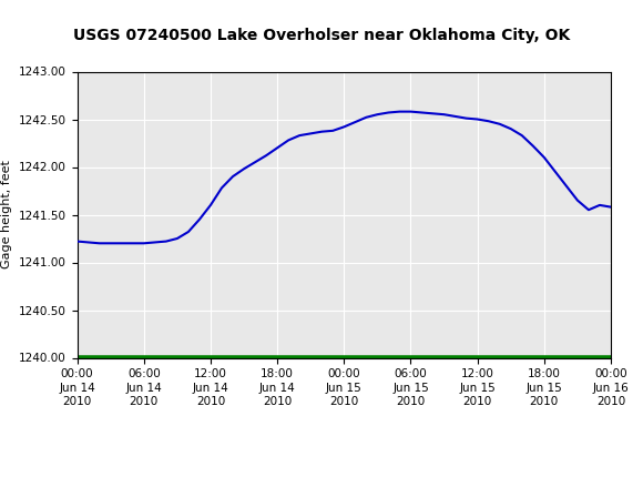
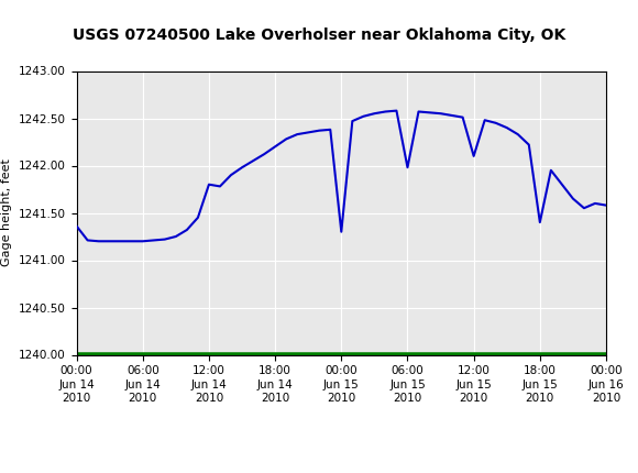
00:00 Jun 14 2010: 1241.22 -> 1241.36
12:00 Jun 14 2010: 1241.60 -> 1241.80
00:00 Jun 15 2010: 1242.42 -> 1241.30
06:00 Jun 15 2010: 1242.58 -> 1241.98
12:00 Jun 15 2010: 1242.50 -> 1242.10
18:00 Jun 15 2010: 1242.10 -> 1241.40
